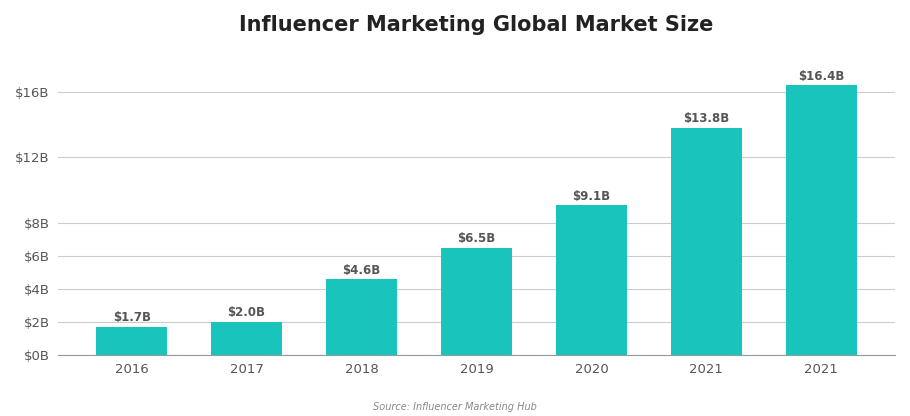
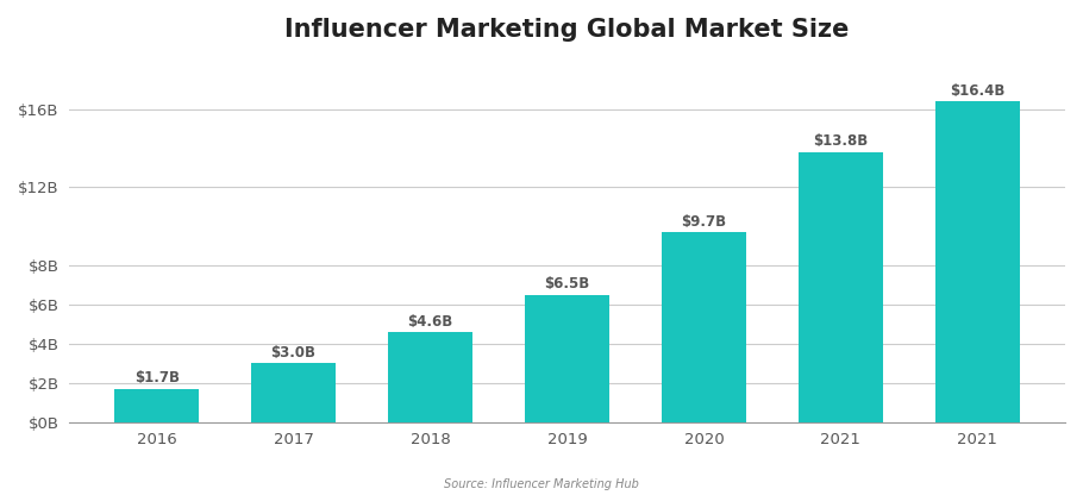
2017: $2.0B -> $3.0B
2020: $9.1B -> $9.7B
